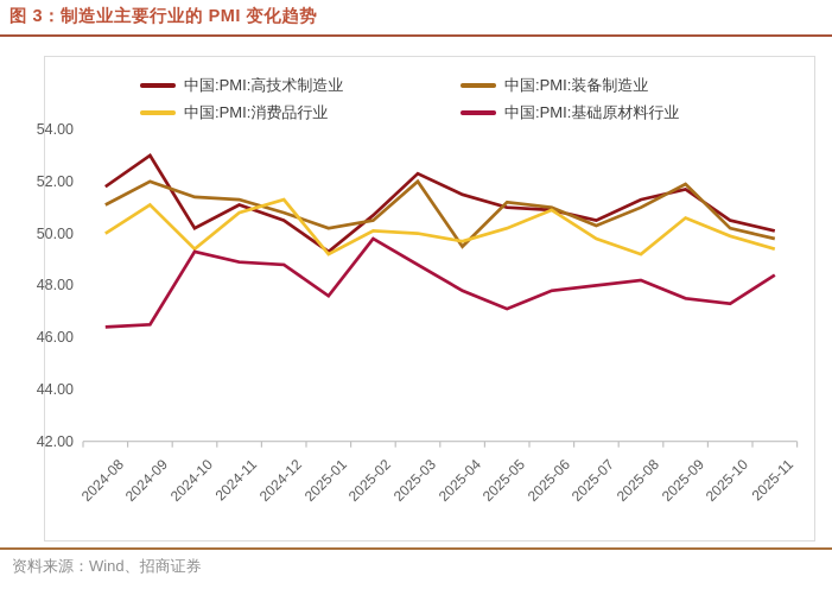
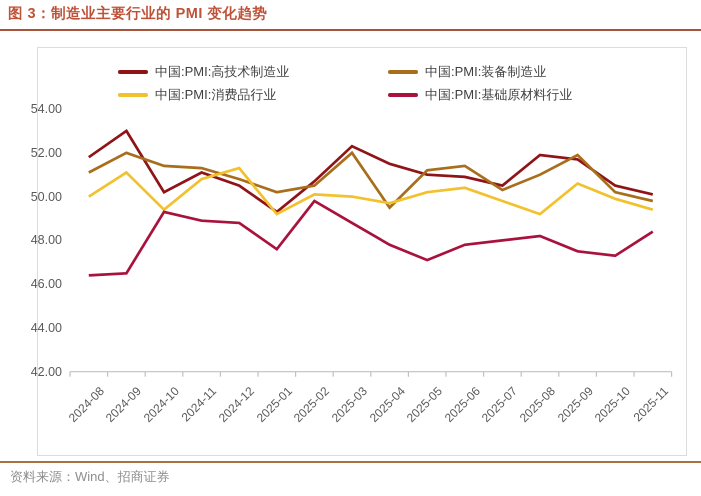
中国:PMI:装备制造业/2025-06: 51.0 -> 51.4
中国:PMI:消费品行业/2025-06: 50.9 -> 50.4
中国:PMI:高技术制造业/2025-08: 51.3 -> 51.9
